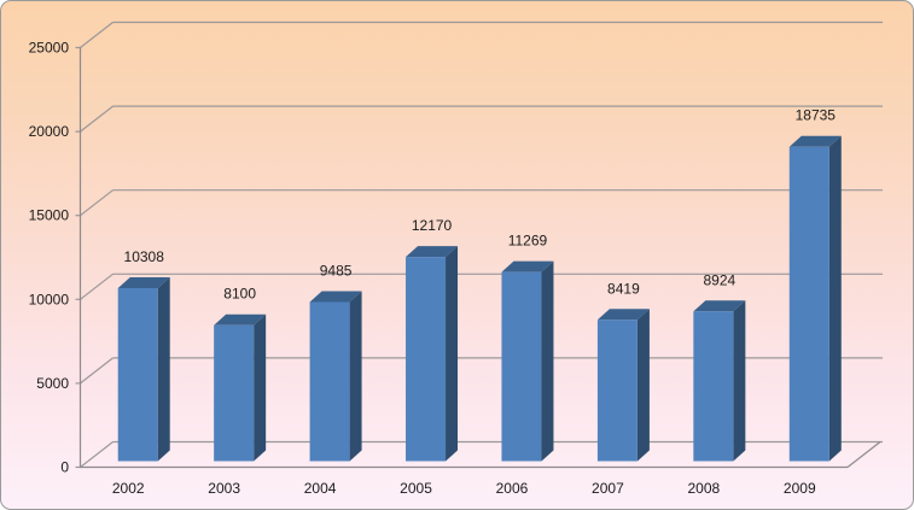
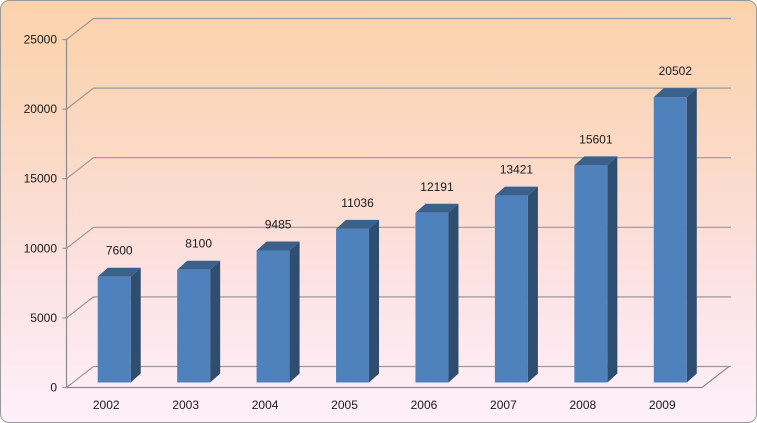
2002: 10308 -> 7600
2005: 12170 -> 11036
2006: 11269 -> 12191
2007: 8419 -> 13421
2008: 8924 -> 15601
2009: 18735 -> 20502
